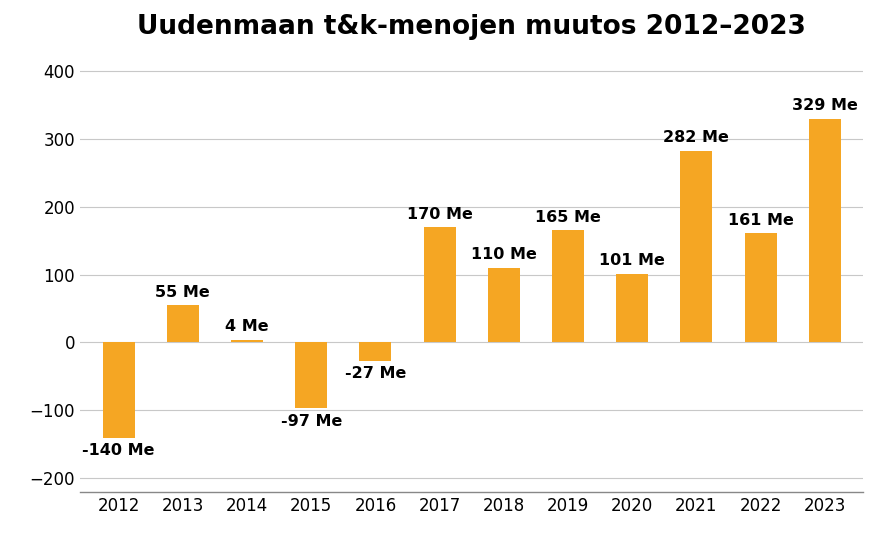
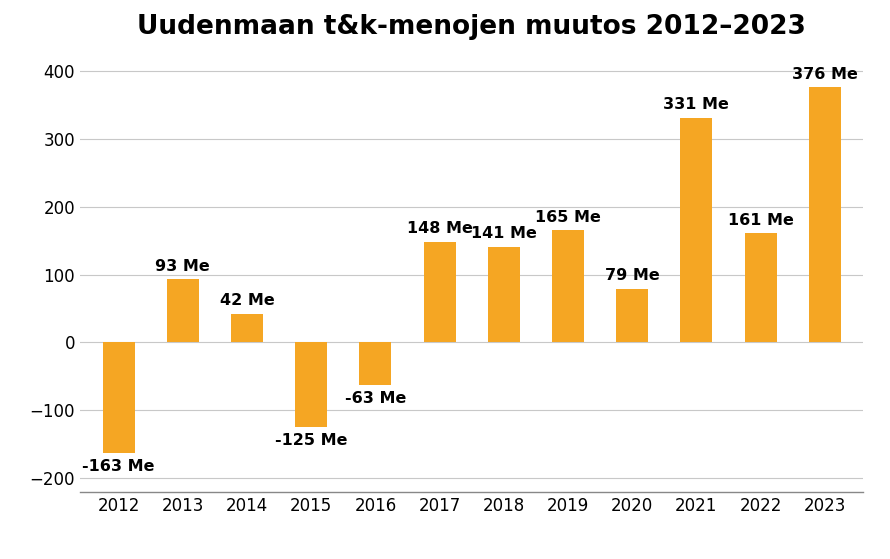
2012: -140 -> -163
2013: 55 -> 93
2014: 4 -> 42
2015: -97 -> -125
2016: -27 -> -63
2017: 170 -> 148
2018: 110 -> 141
2020: 101 -> 79
2021: 282 -> 331
2023: 329 -> 376
